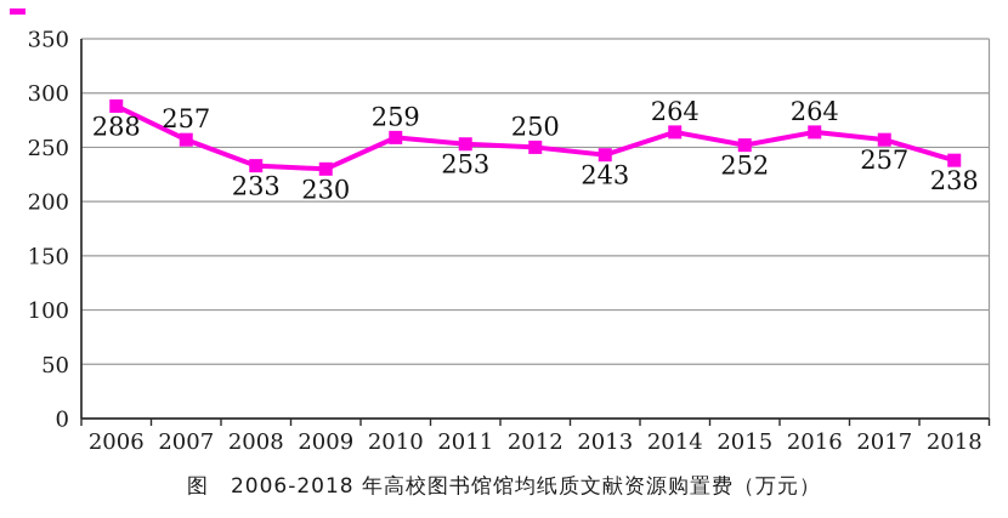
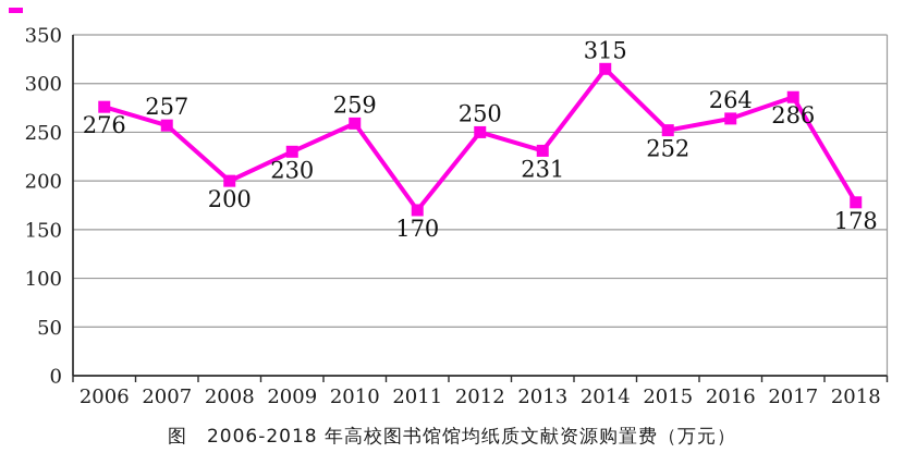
2006: 288 -> 276
2008: 233 -> 200
2011: 253 -> 170
2013: 243 -> 231
2014: 264 -> 315
2017: 257 -> 286
2018: 238 -> 178
